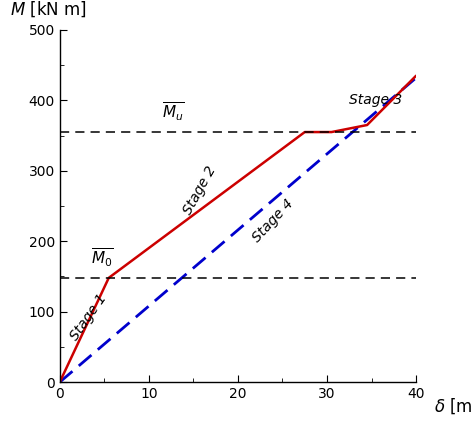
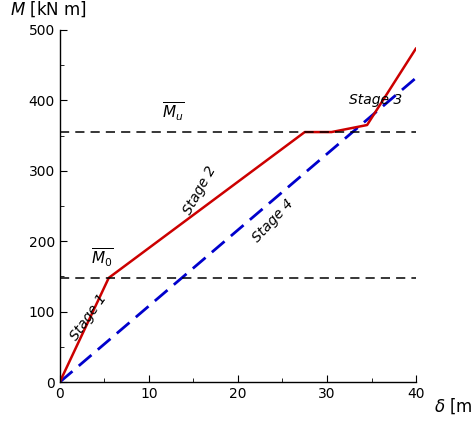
40: 435 -> 474
